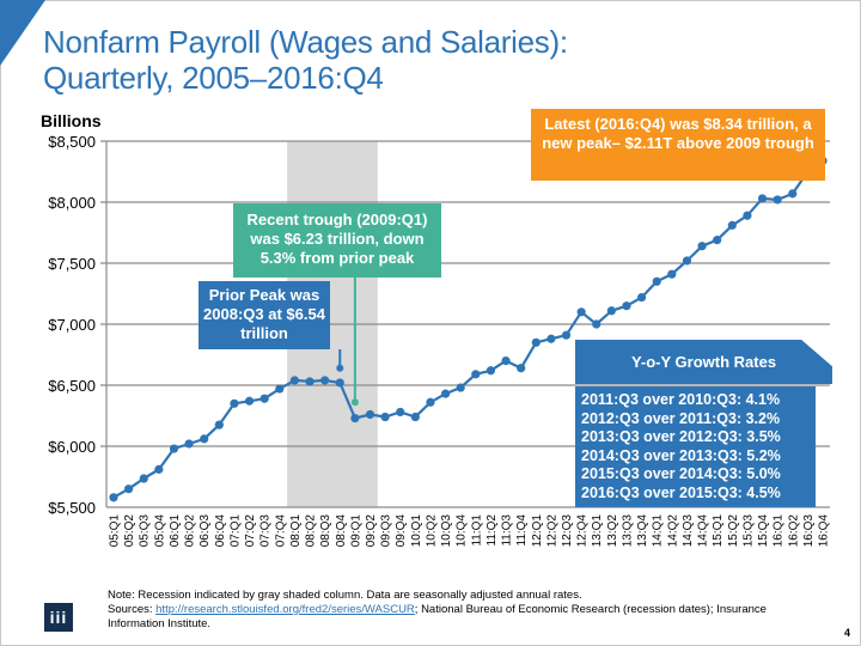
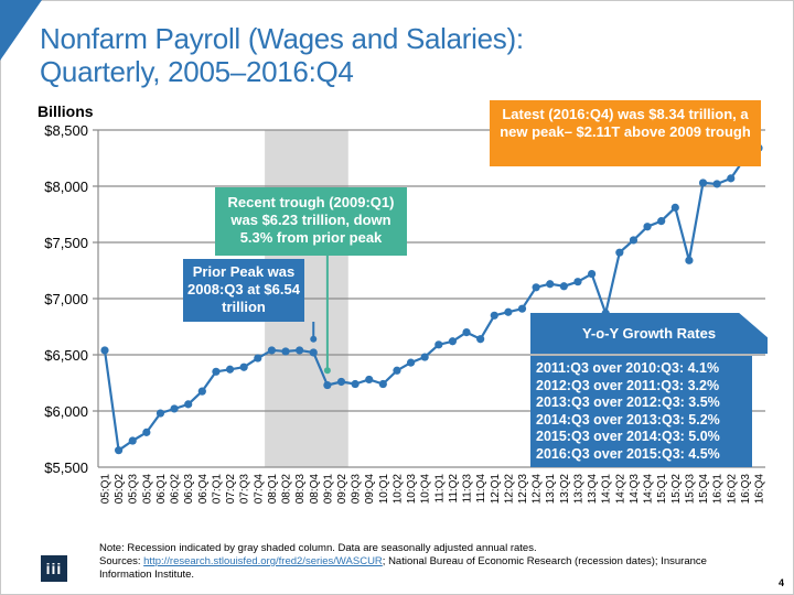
05:Q1: $5580 -> $6540
13:Q1: $7000 -> $7130
14:Q1: $7350 -> $6870
15:Q3: $7890 -> $7340
